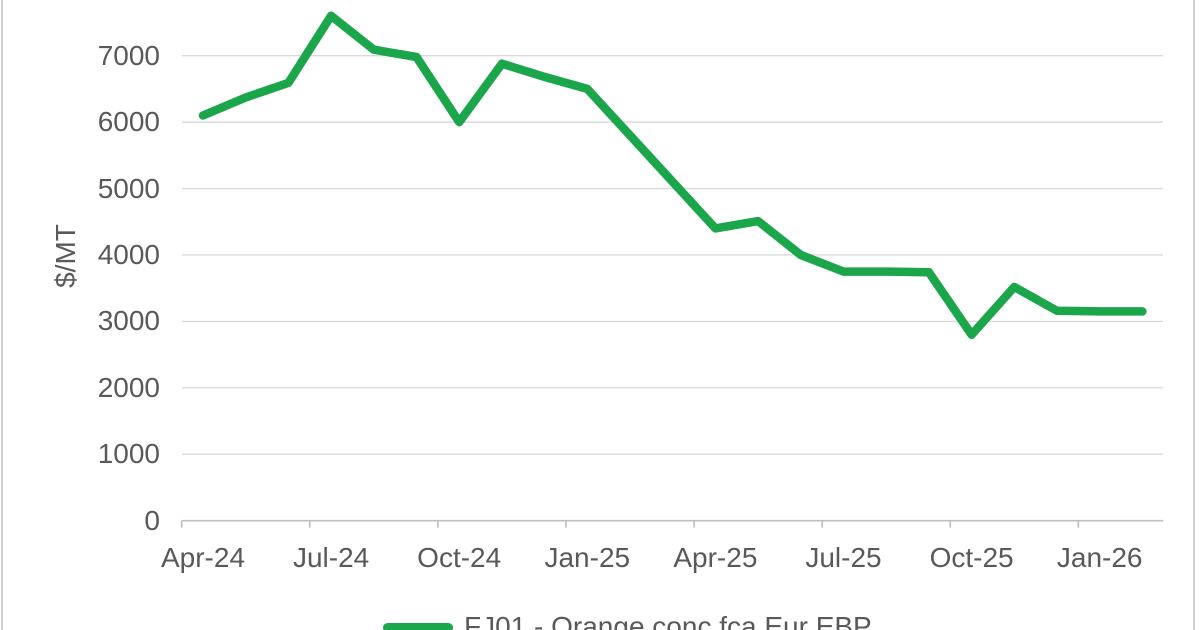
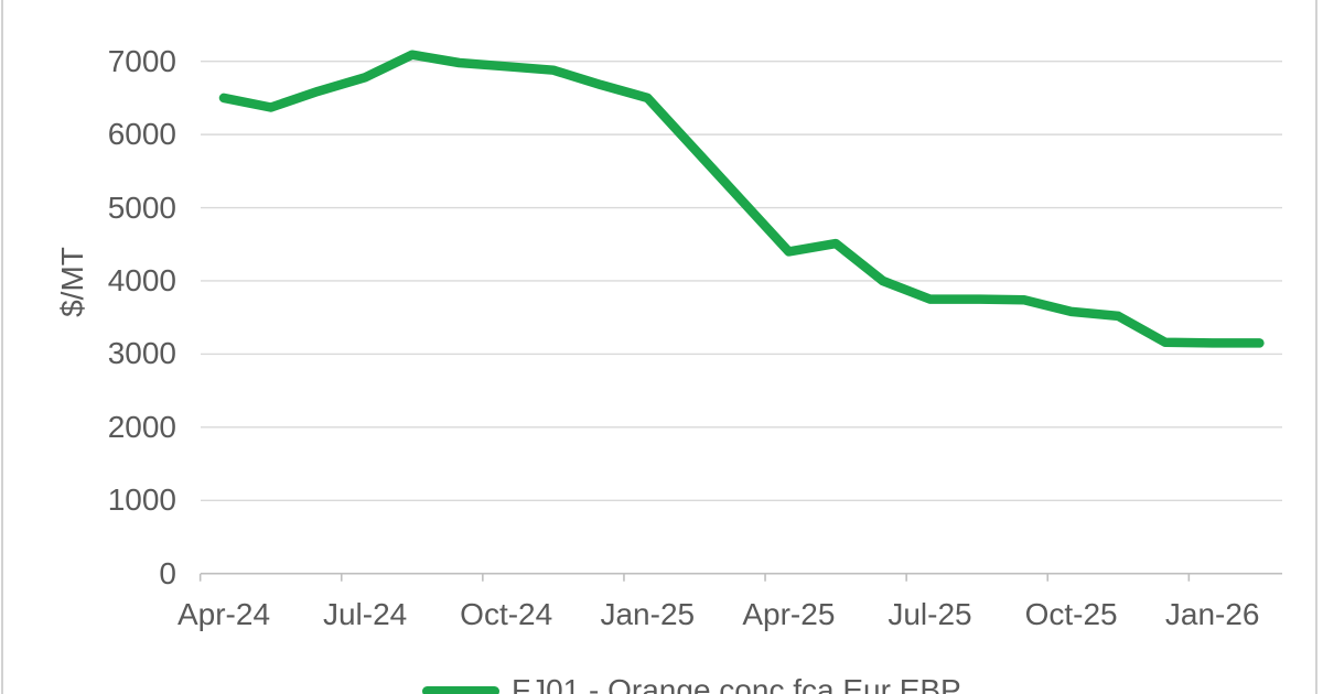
Apr-24: 6100 -> 6500
Jul-24: 7600 -> 6800
Oct-24: 6000 -> 6900
Oct-25: 2800 -> 3600
